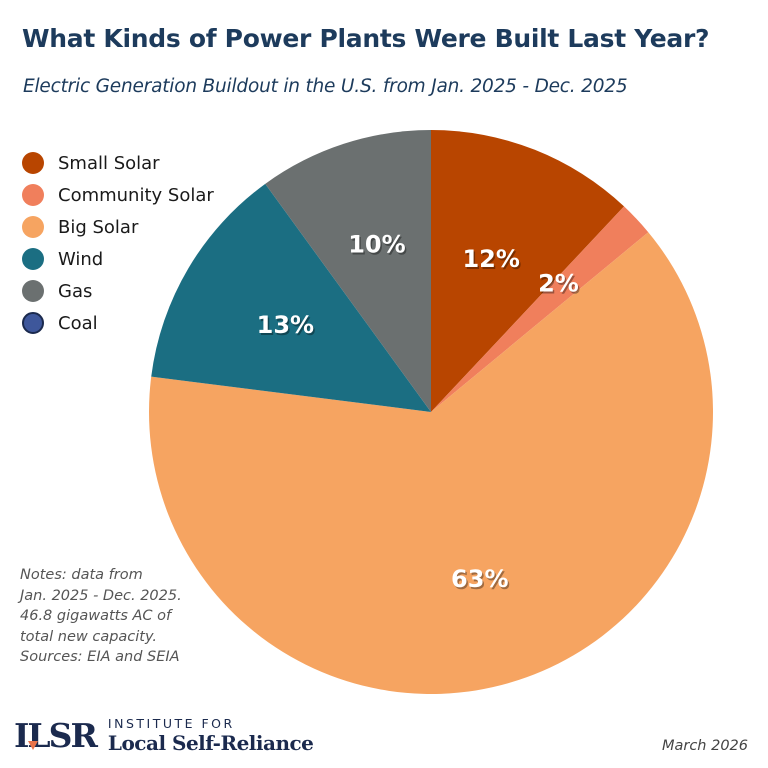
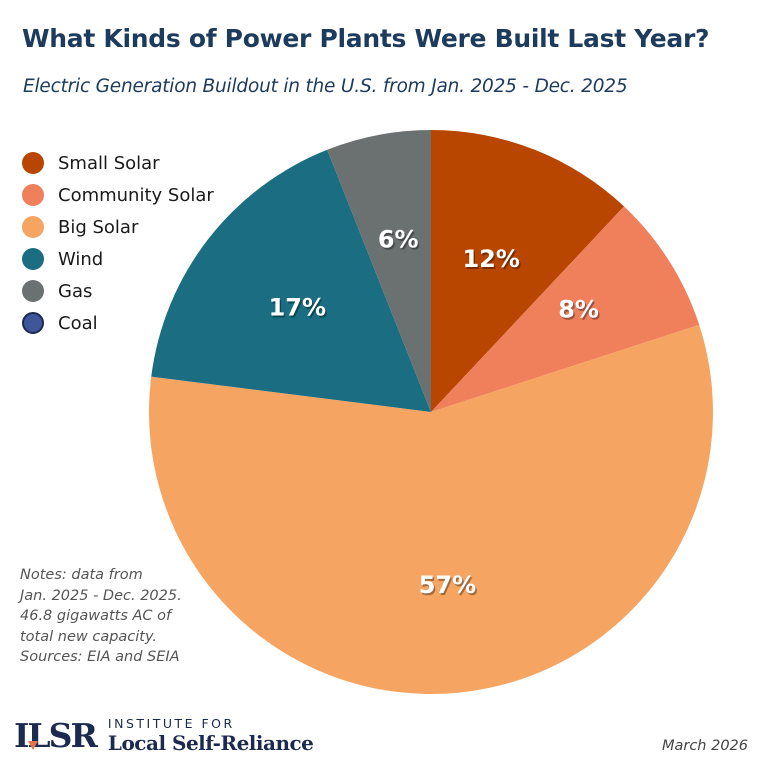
Community Solar: 2% -> 8%
Big Solar: 63% -> 57%
Wind: 13% -> 17%
Gas: 10% -> 6%
